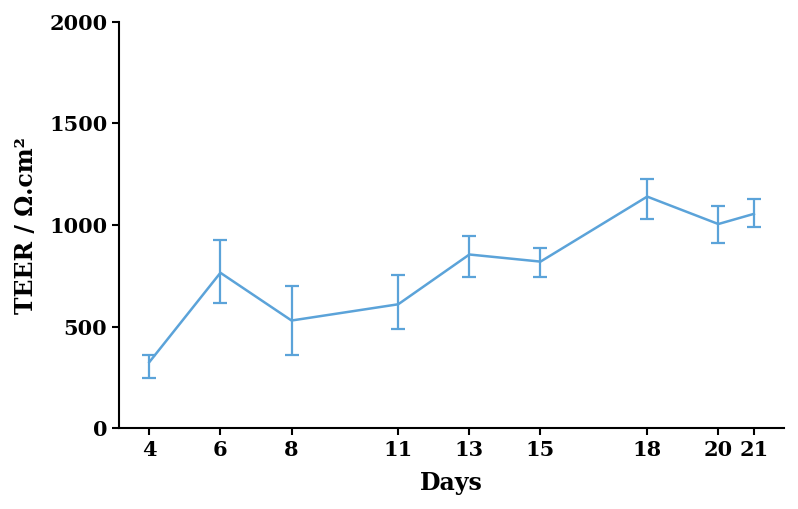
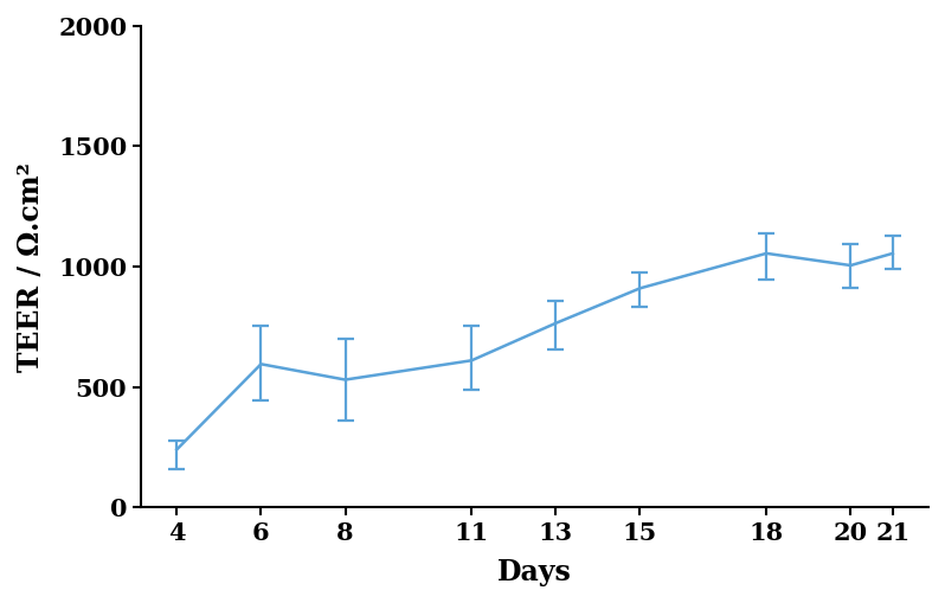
4: 325 -> 240
6: 765 -> 595
13: 855 -> 765
15: 820 -> 910
18: 1140 -> 1055
